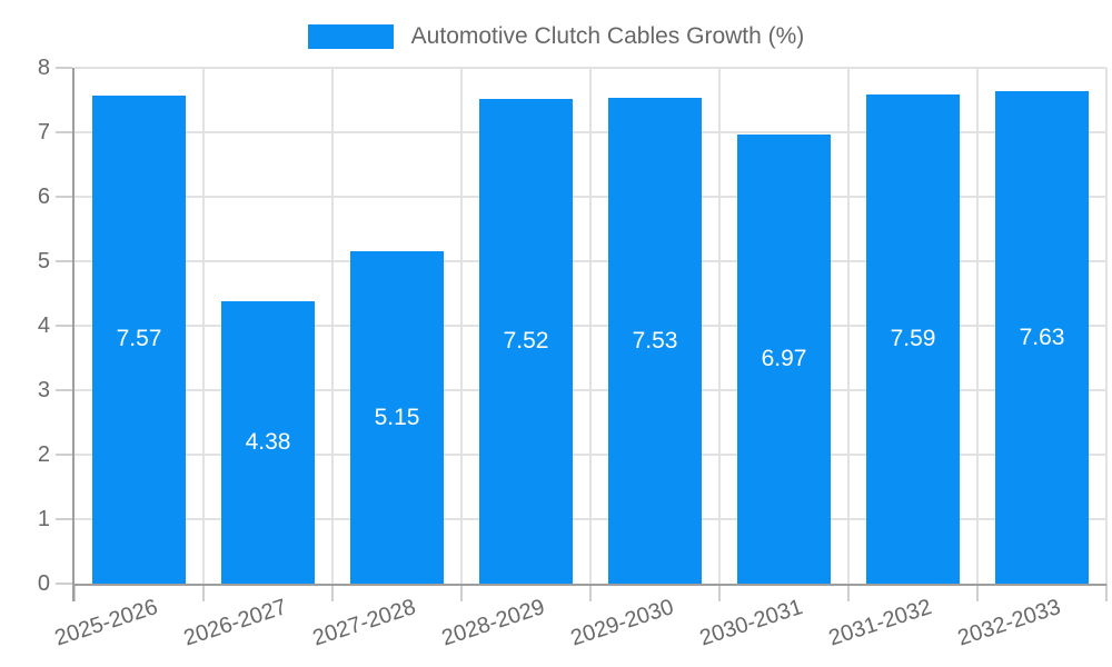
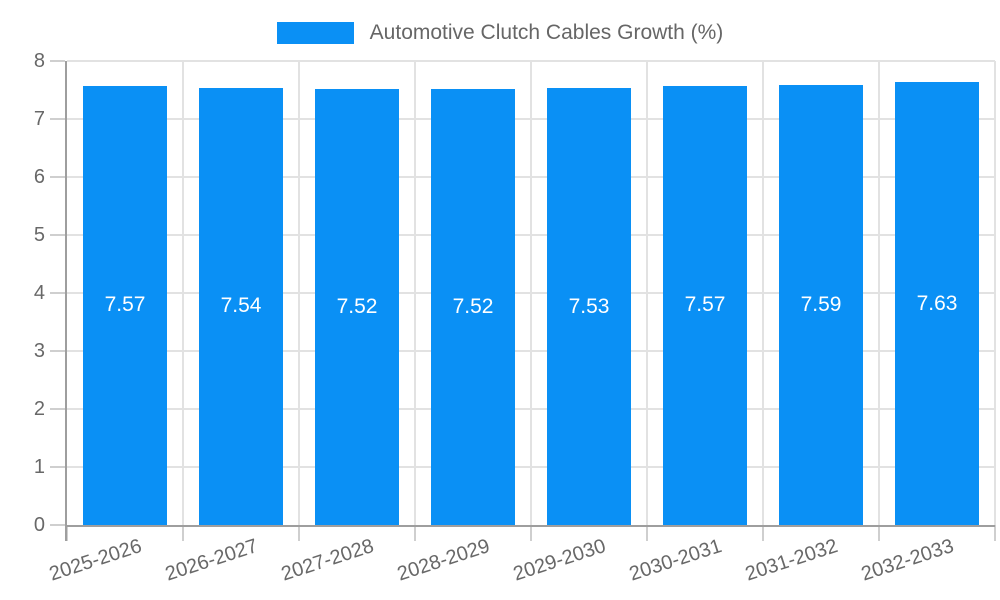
2026-2027: 4.38 -> 7.54
2027-2028: 5.15 -> 7.52
2030-2031: 6.97 -> 7.57
